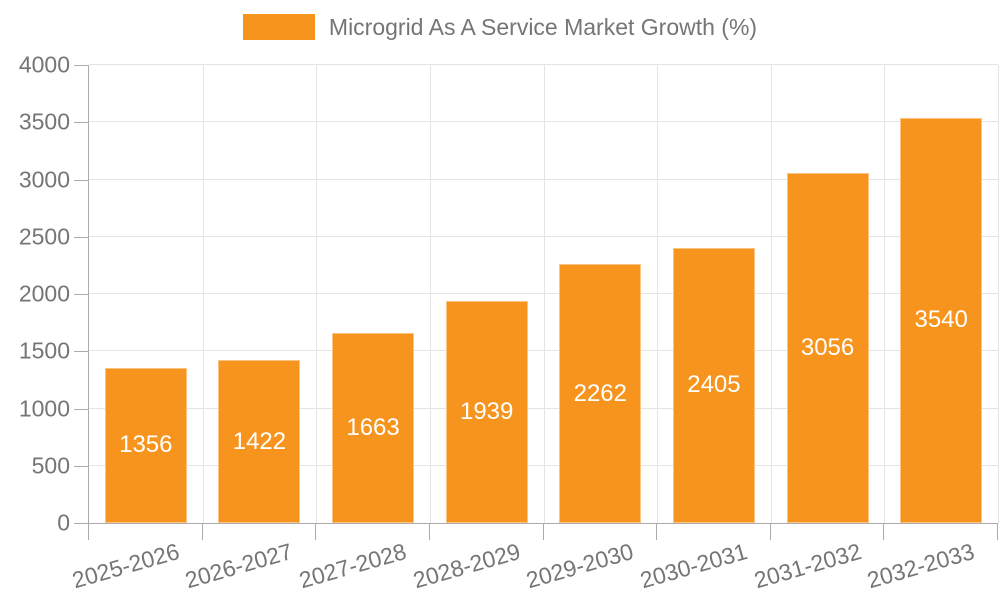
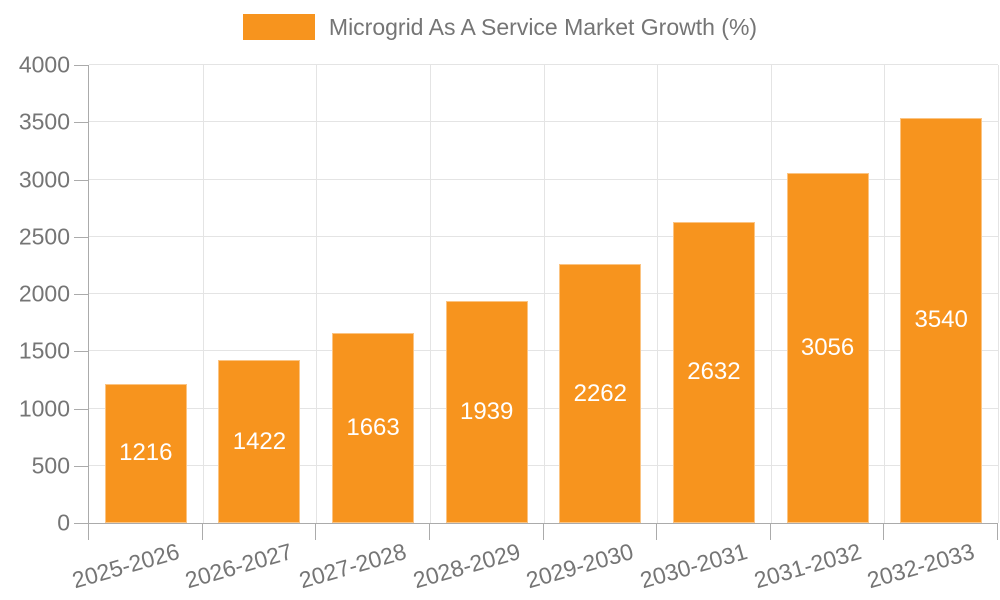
2025-2026: 1356 -> 1216
2030-2031: 2405 -> 2632
